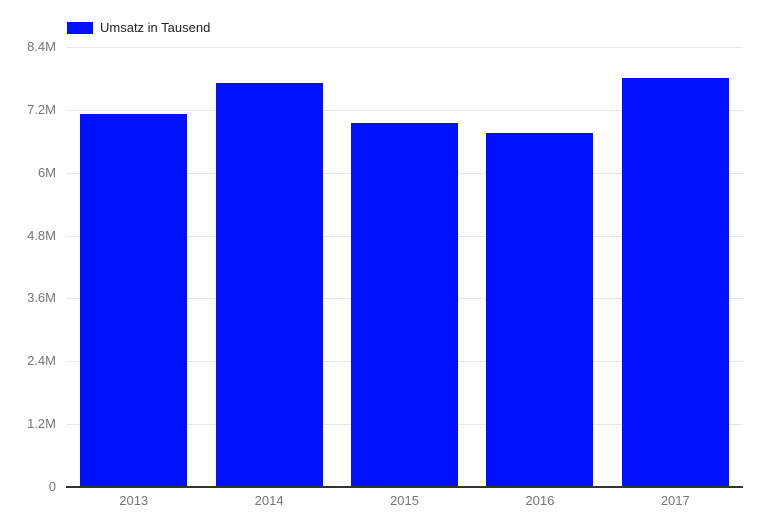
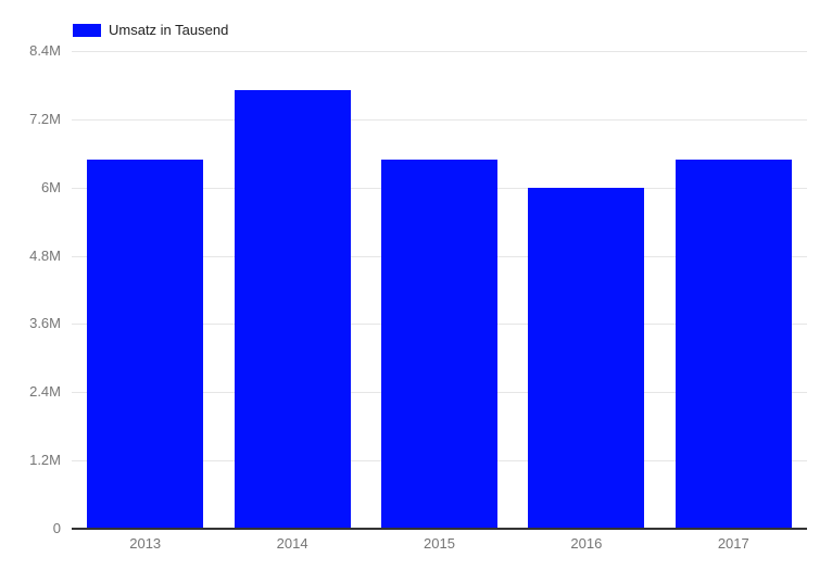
2013: 7.1M -> 6.5M
2015: 6.9M -> 6.5M
2016: 6.8M -> 6.0M
2017: 7.8M -> 6.5M
